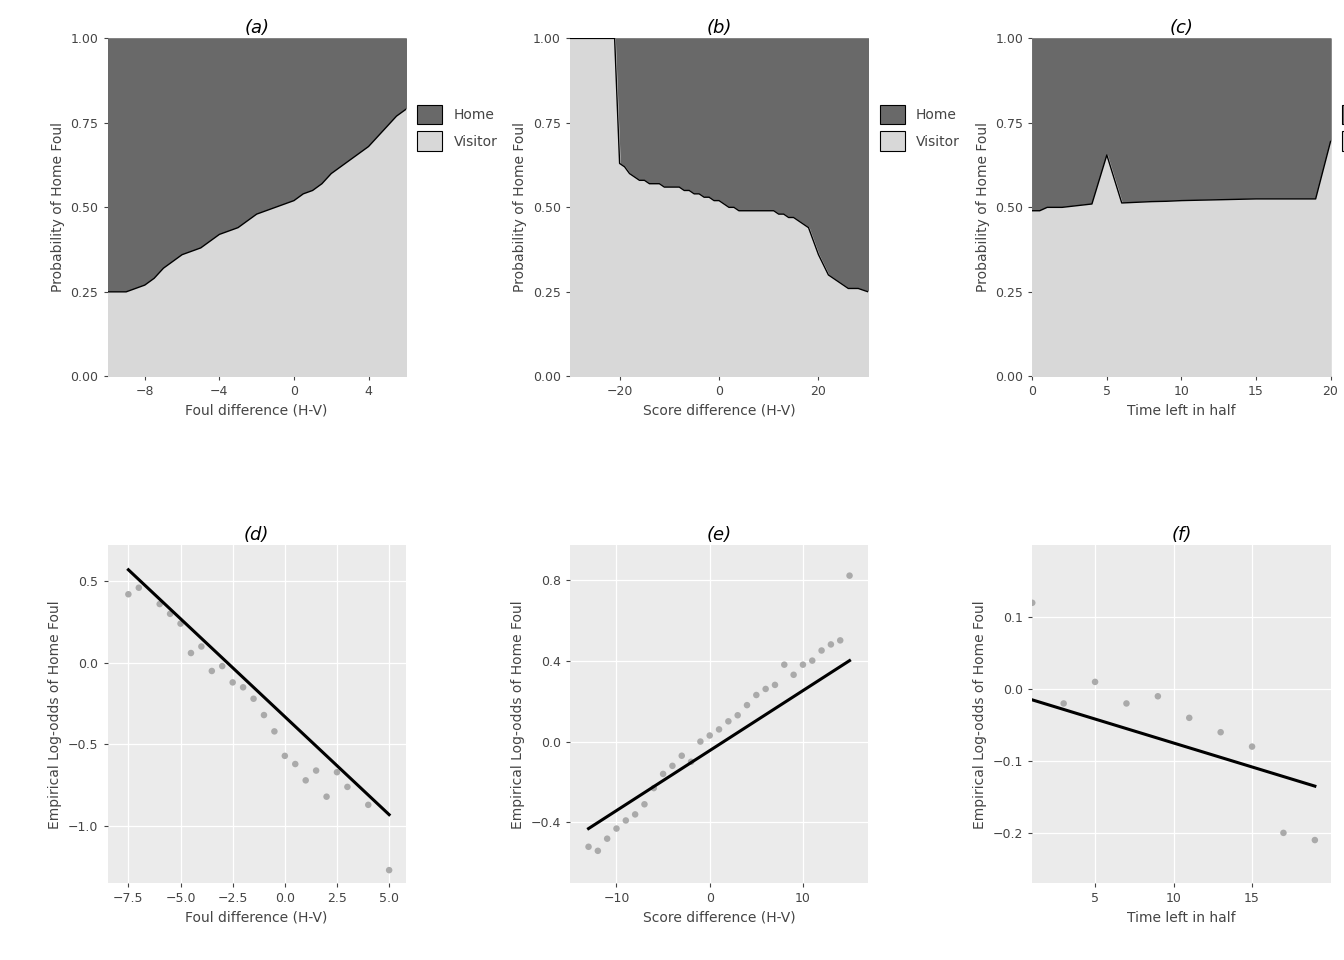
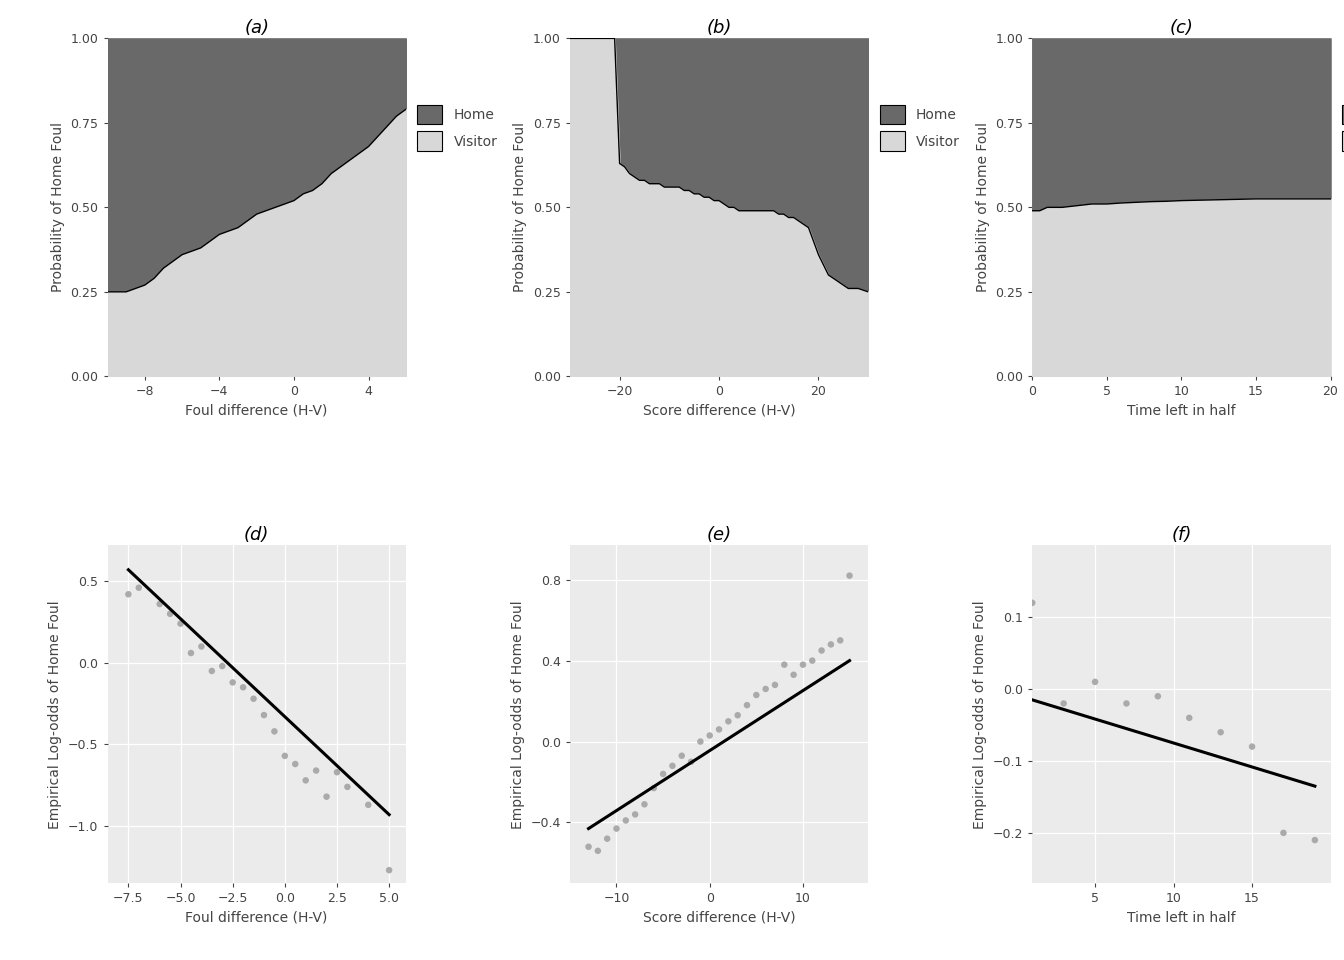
(c)/5: 0.655 -> 0.510
(c)/20: 0.695 -> 0.525
